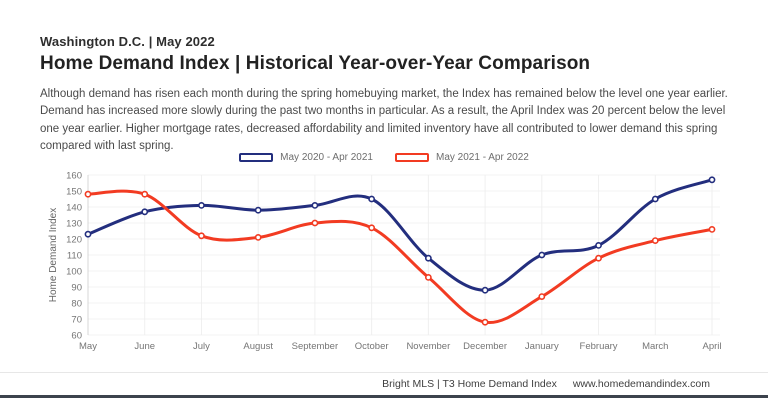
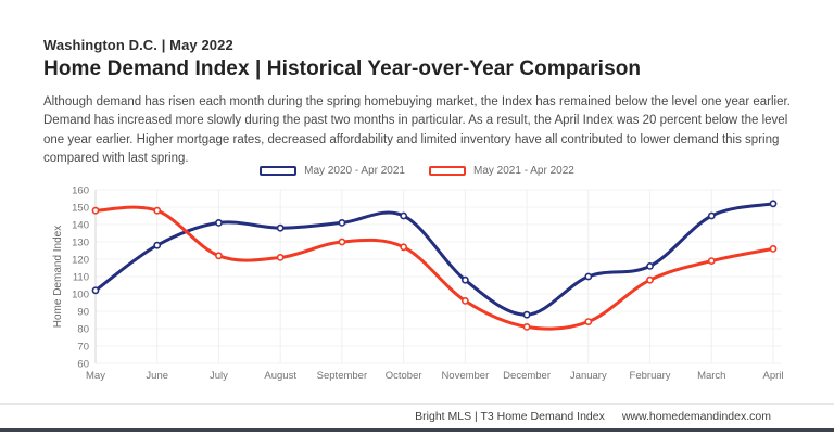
May 2020 - Apr 2021/May: 123 -> 102
May 2020 - Apr 2021/June: 137 -> 128
May 2021 - Apr 2022/December: 68 -> 81
May 2020 - Apr 2021/April: 157 -> 152
